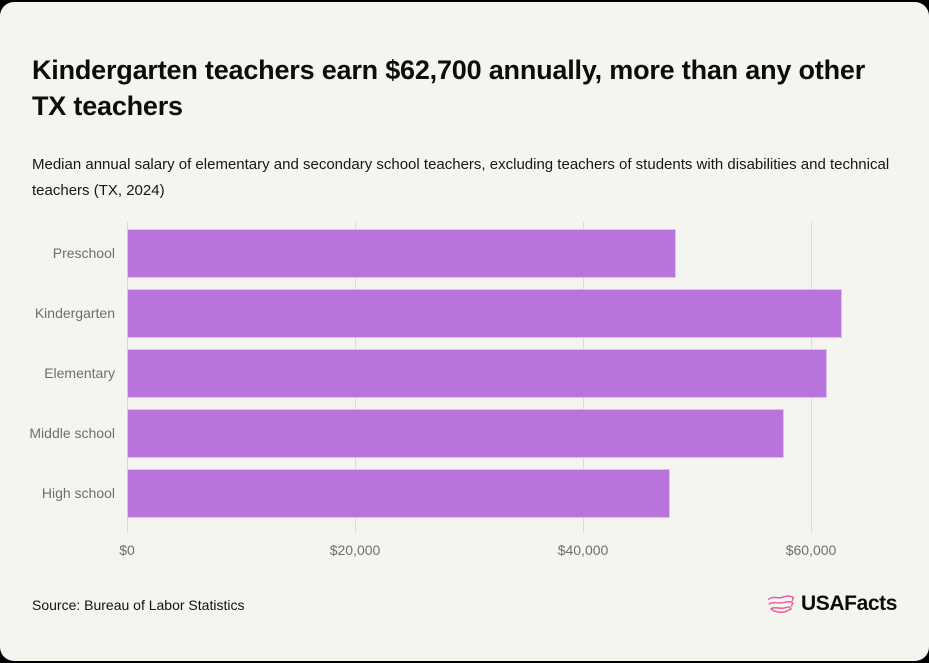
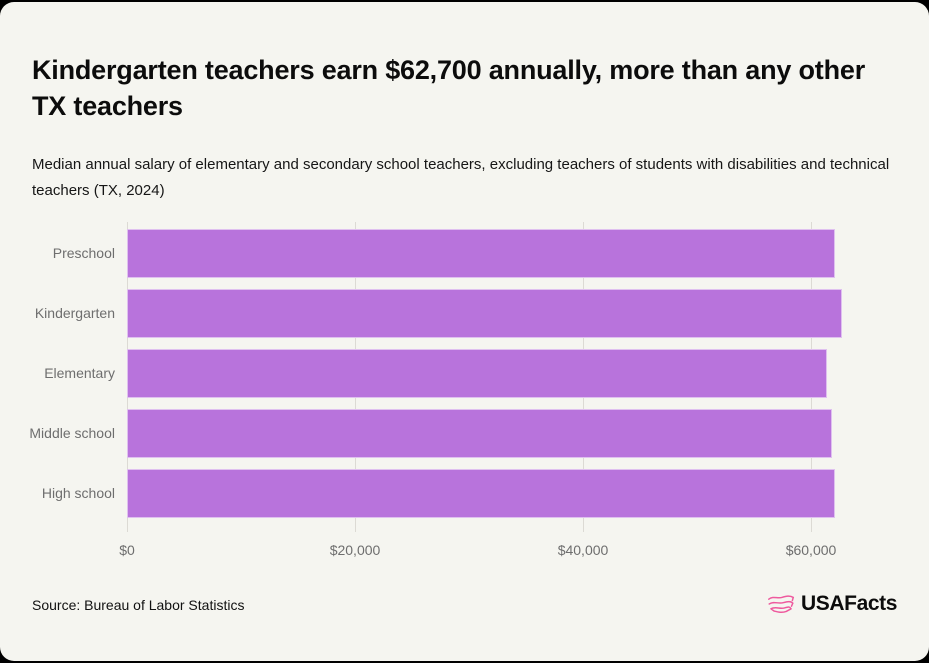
Preschool: $48200 -> $62100
Middle school: $57600 -> $61800
High school: $47600 -> $62100
